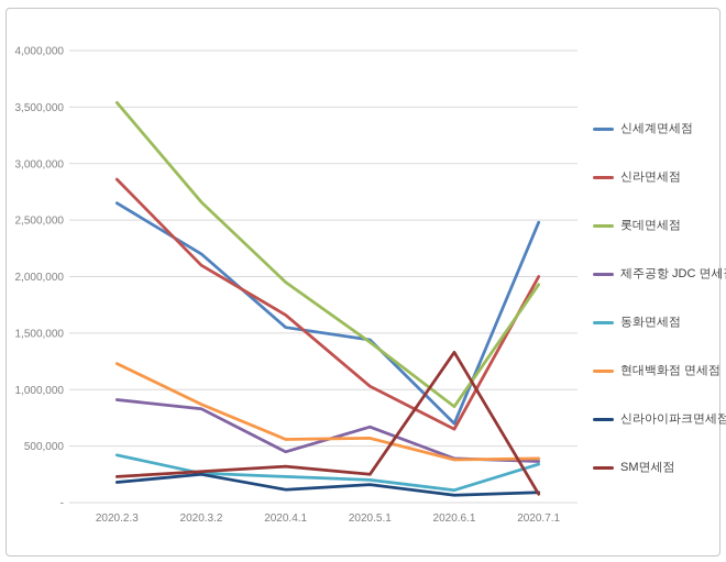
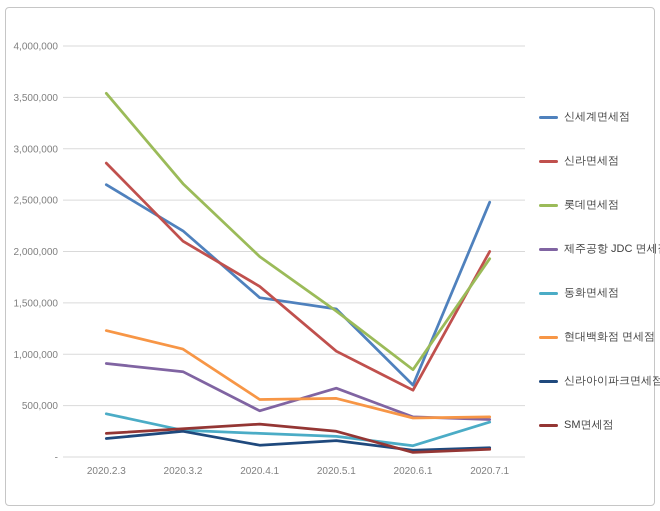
현대백화점 면세점/2020.3.2: 870000 -> 1050000
SM면세점/2020.6.1: 1330000 -> 40000
